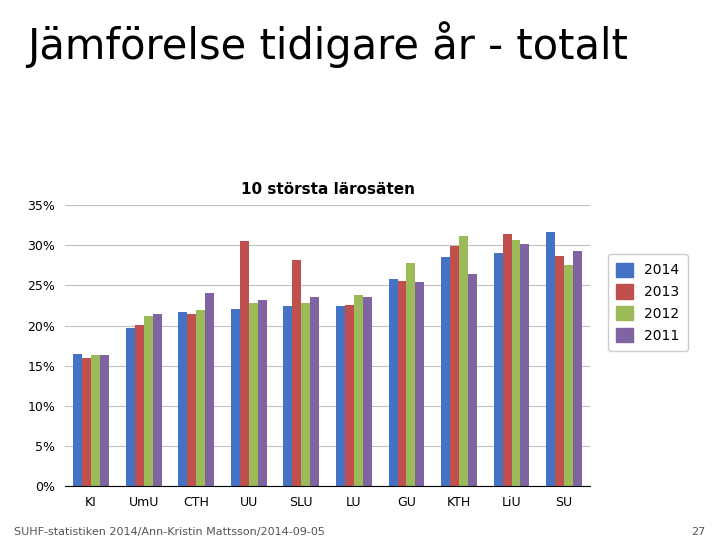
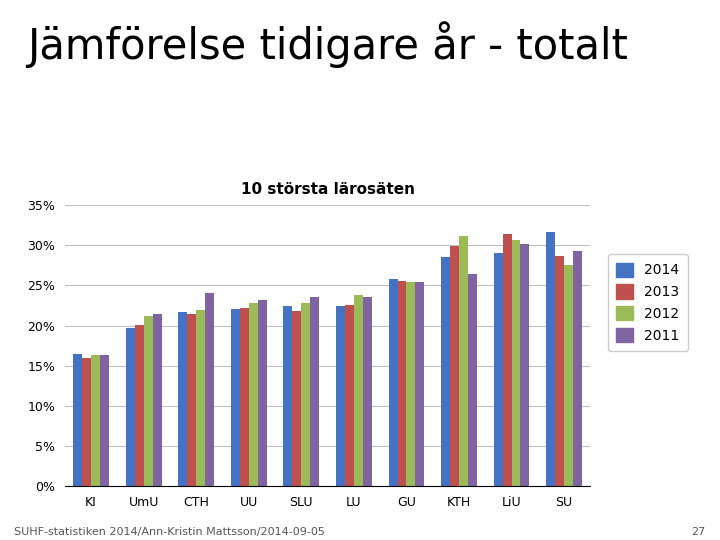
2013/UU: 30.6% -> 22.2%
2013/SLU: 28.2% -> 21.8%
2012/GU: 27.8% -> 25.4%
